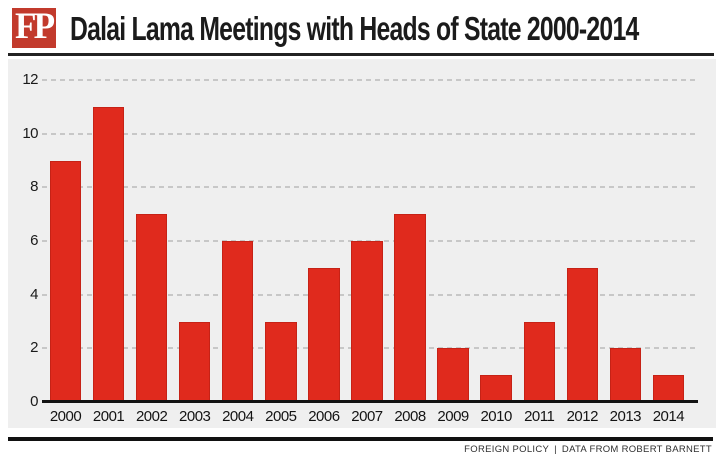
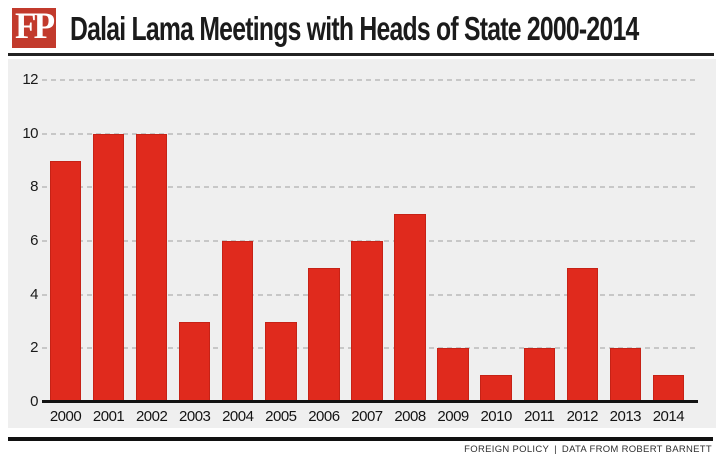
2001: 11 -> 10
2002: 7 -> 10
2011: 3 -> 2
